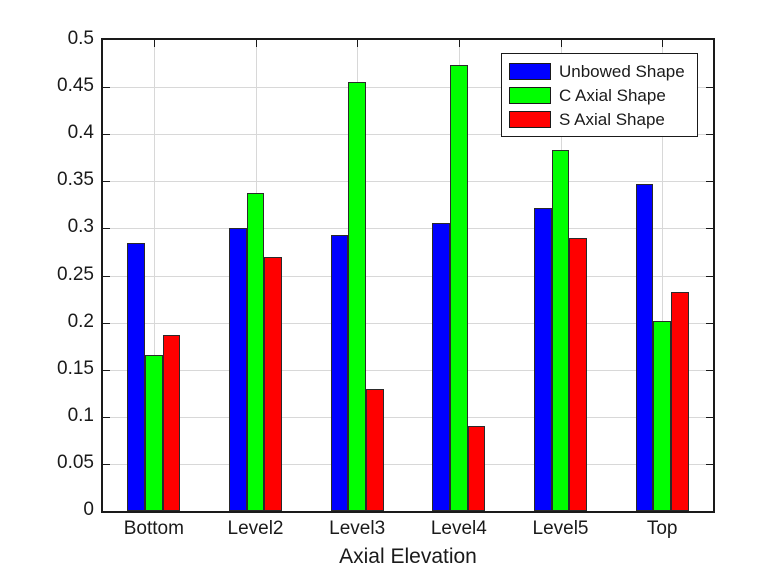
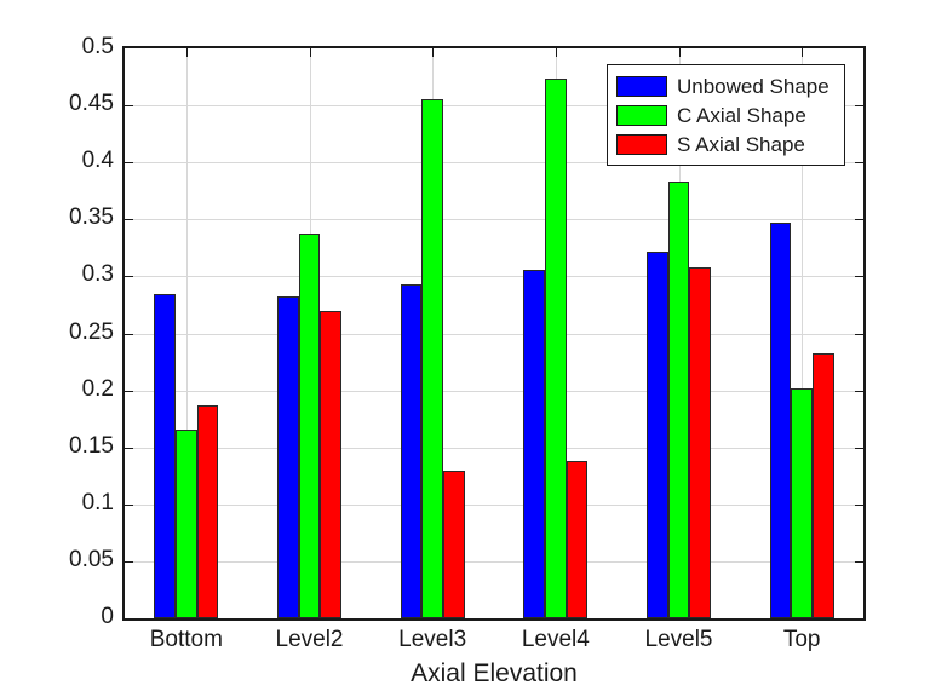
Unbowed Shape/Level2: 0.30 -> 0.28
S Axial Shape/Level4: 0.09 -> 0.14
S Axial Shape/Level5: 0.29 -> 0.31
